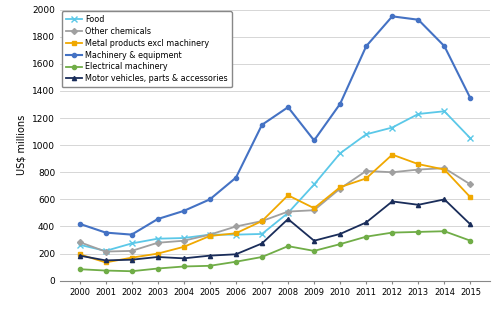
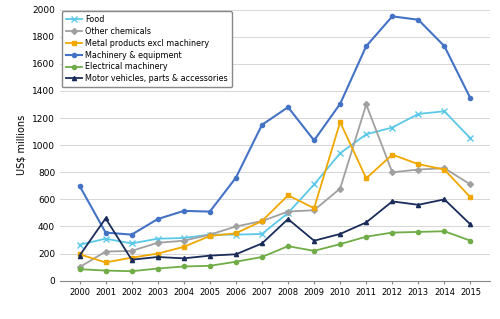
Other chemicals/2000: 280 -> 100
Machinery & equipment/2000: 420 -> 700
Food/2001: 220 -> 310
Motor vehicles, parts & accessories/2001: 150 -> 460
Machinery & equipment/2005: 600 -> 510
Metal products excl machinery/2010: 690 -> 1170
Other chemicals/2011: 810 -> 1300
